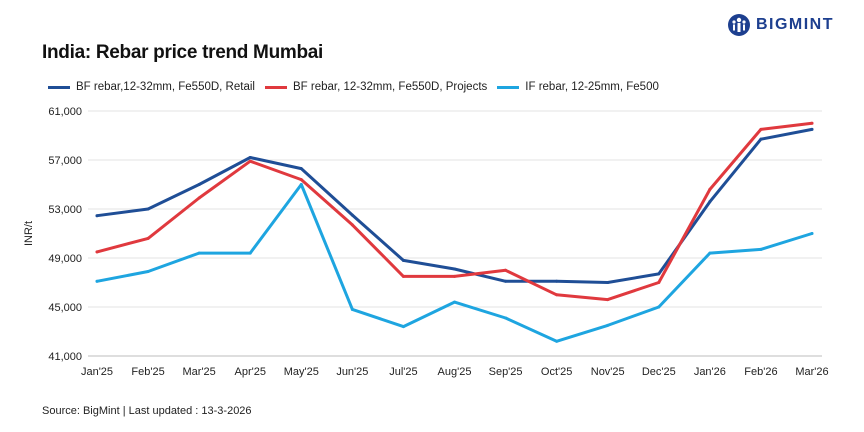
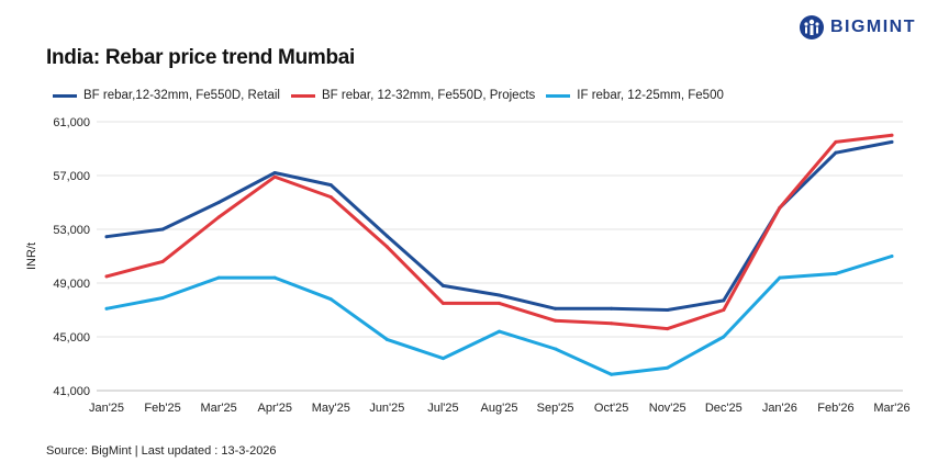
IF rebar, 12-25mm, Fe500/May'25: 55000 -> 47800
BF rebar, 12-32mm, Fe550D, Projects/Sep'25: 48000 -> 46200
IF rebar, 12-25mm, Fe500/Nov'25: 43500 -> 42700
BF rebar,12-32mm, Fe550D, Retail/Jan'26: 53600 -> 54600
